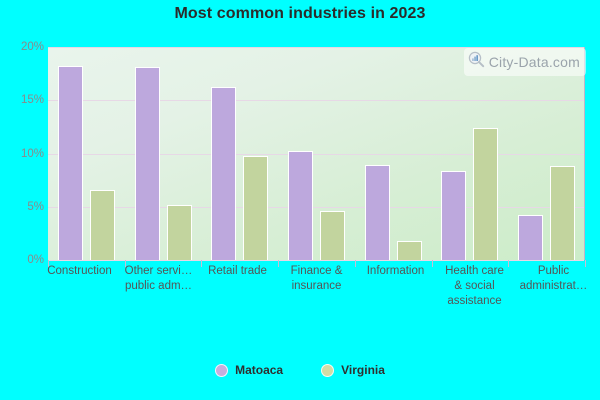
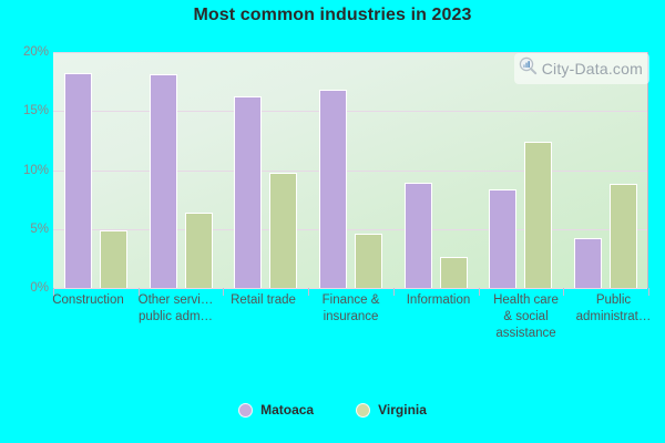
Virginia/Construction: 6.6% -> 4.9%
Virginia/Other servi… public adm…: 5.2% -> 6.4%
Matoaca/Finance & insurance: 10.2% -> 16.8%
Virginia/Information: 1.8% -> 2.6%
